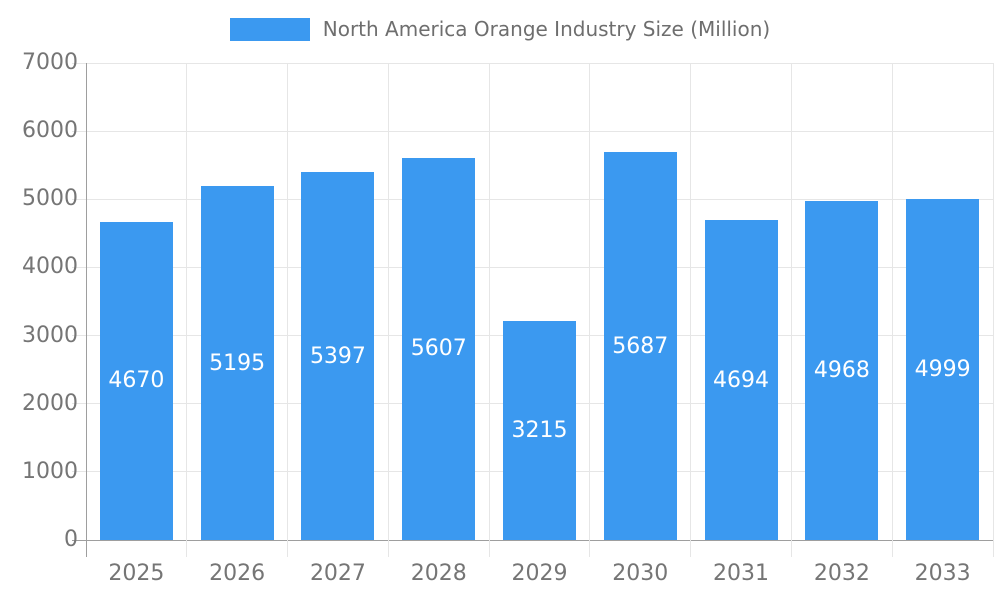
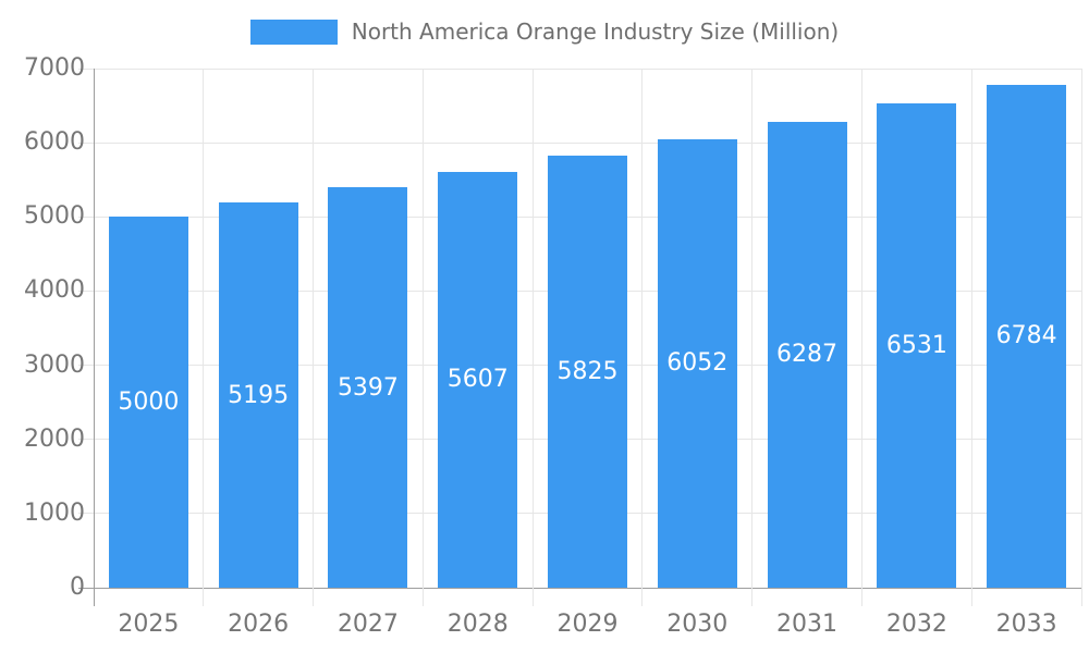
2025: 4670 -> 5000
2029: 3215 -> 5825
2030: 5687 -> 6052
2031: 4694 -> 6287
2032: 4968 -> 6531
2033: 4999 -> 6784
